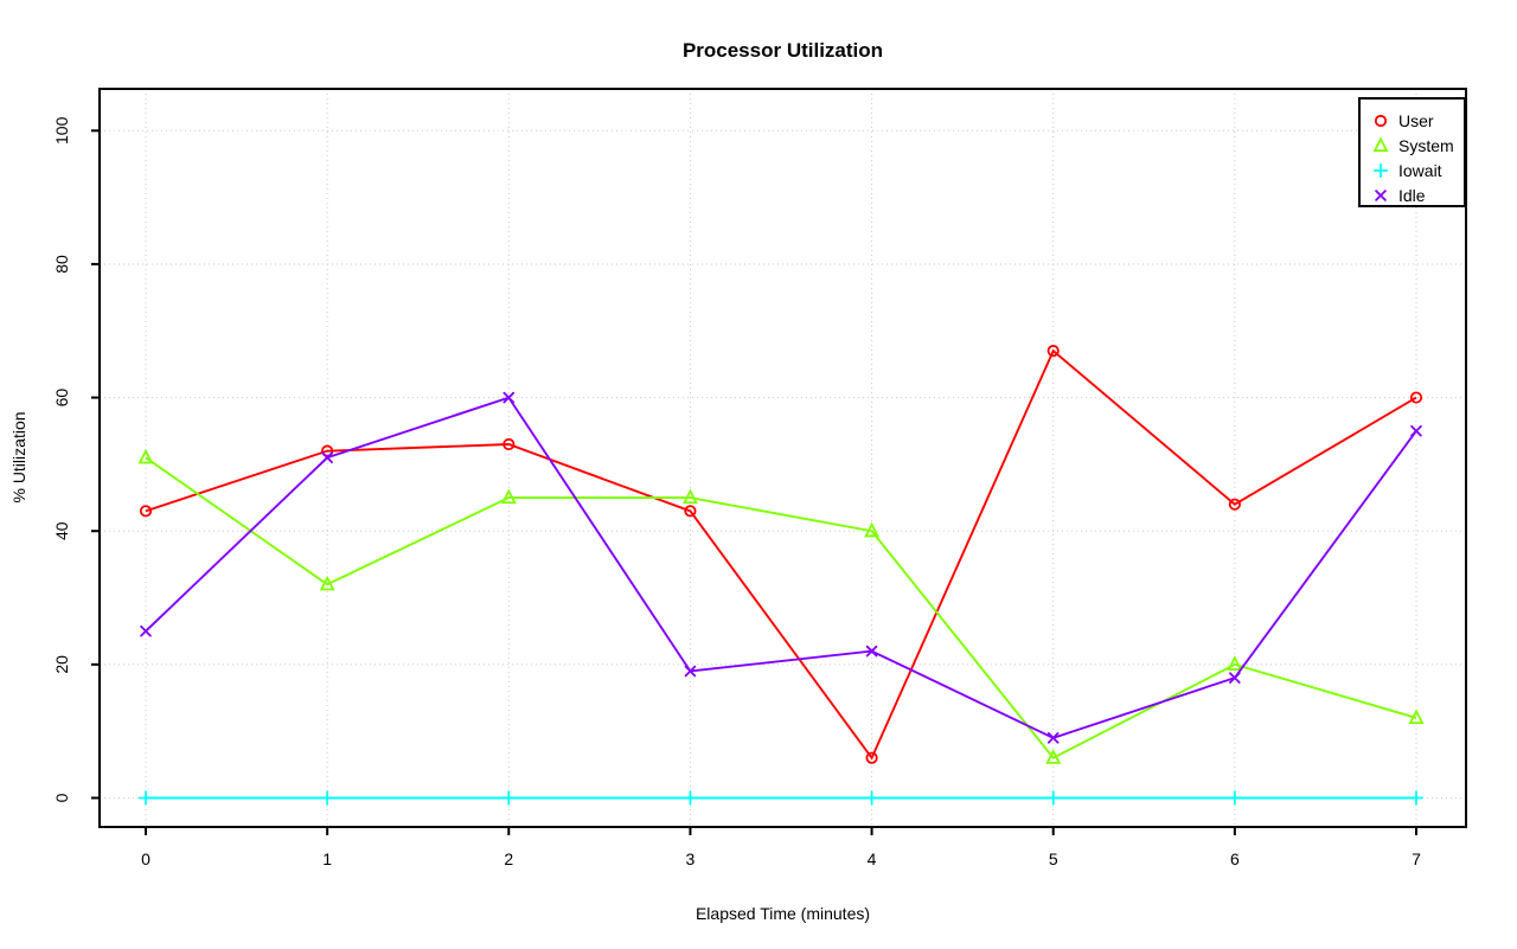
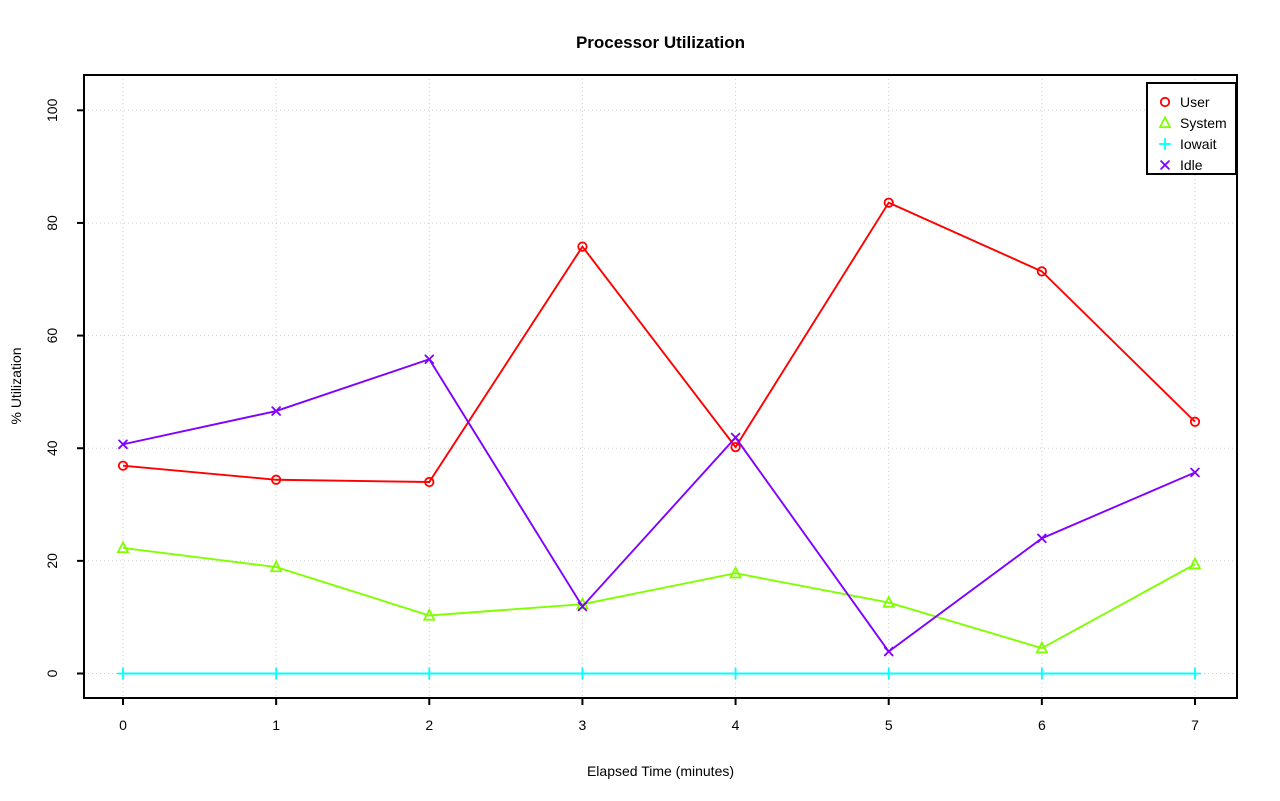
User/0: 43 -> 37
System/0: 51 -> 22
Idle/0: 25 -> 41
User/1: 52 -> 34
System/1: 32 -> 19
Idle/1: 51 -> 47
User/2: 53 -> 34
System/2: 45 -> 10
Idle/2: 60 -> 56
User/3: 43 -> 76
System/3: 45 -> 12
Idle/3: 19 -> 12
User/4: 6 -> 40
System/4: 40 -> 18
Idle/4: 22 -> 42
User/5: 67 -> 84
System/5: 6 -> 13
Idle/5: 9 -> 4
User/6: 44 -> 71
System/6: 20 -> 4
Idle/6: 18 -> 24
User/7: 60 -> 45
System/7: 12 -> 19
Idle/7: 55 -> 36
